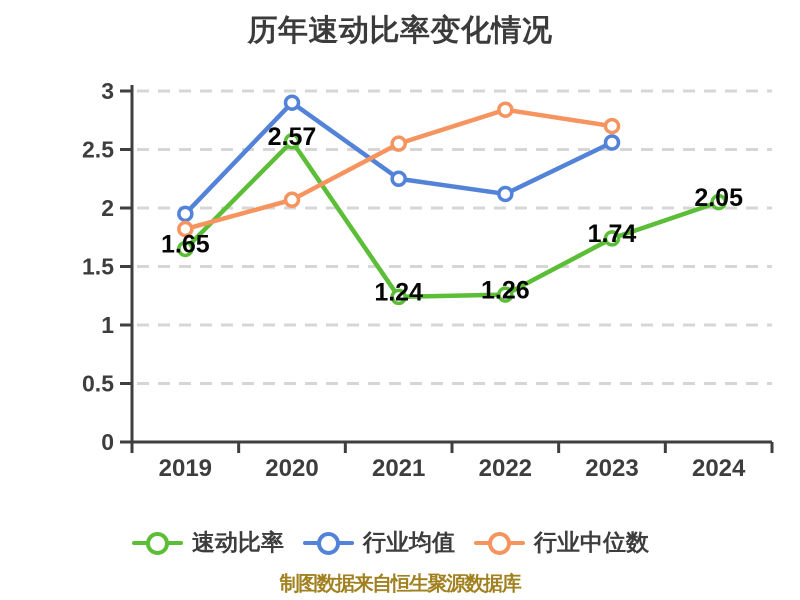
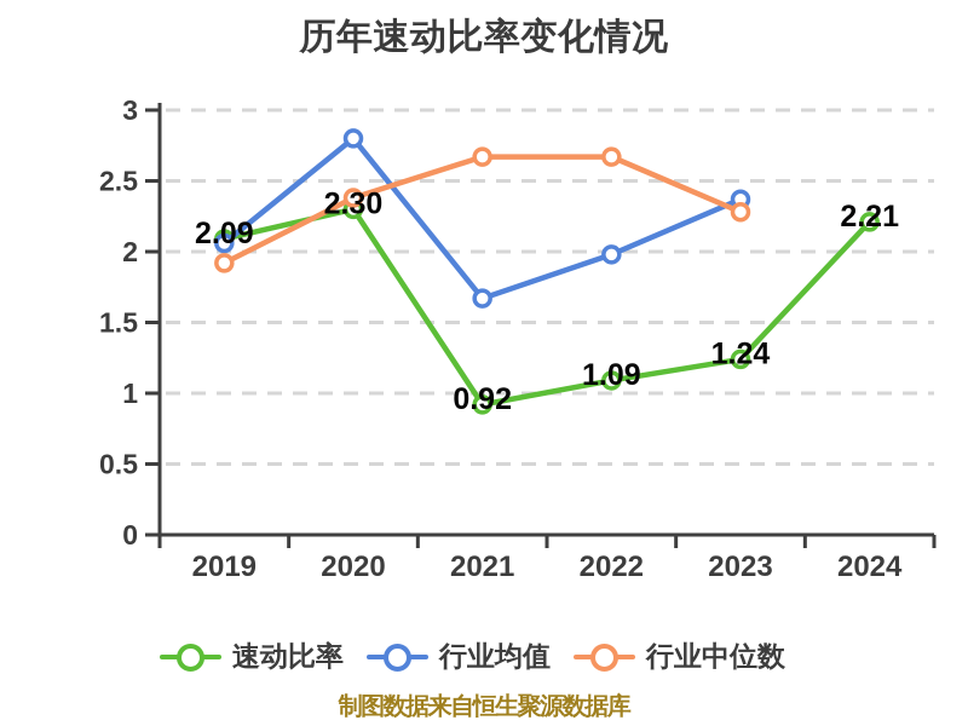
速动比率/2019: 1.65 -> 2.09
行业均值/2019: 1.95 -> 2.06
行业中位数/2019: 1.82 -> 1.92
速动比率/2020: 2.57 -> 2.30
行业均值/2020: 2.90 -> 2.80
行业中位数/2020: 2.07 -> 2.38
速动比率/2021: 1.24 -> 0.92
行业均值/2021: 2.25 -> 1.67
行业中位数/2021: 2.55 -> 2.67
速动比率/2022: 1.26 -> 1.09
行业均值/2022: 2.12 -> 1.98
行业中位数/2022: 2.84 -> 2.67
速动比率/2023: 1.74 -> 1.24
行业均值/2023: 2.56 -> 2.37
行业中位数/2023: 2.70 -> 2.28
速动比率/2024: 2.05 -> 2.21
